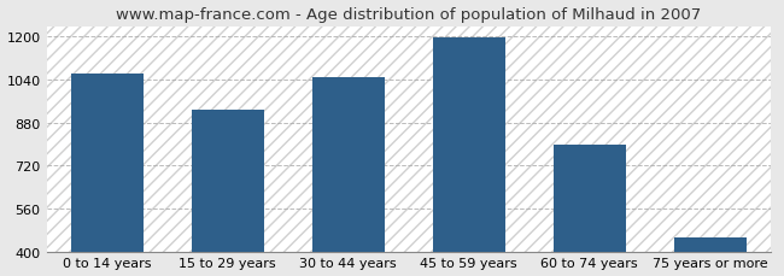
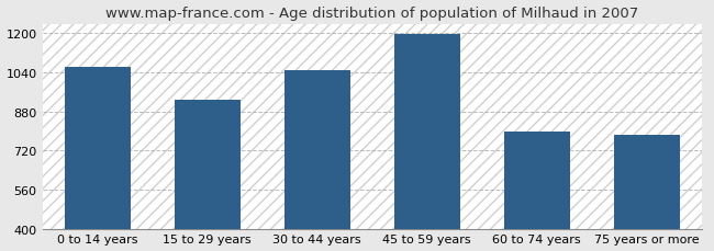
75 years or more: 453 -> 785
